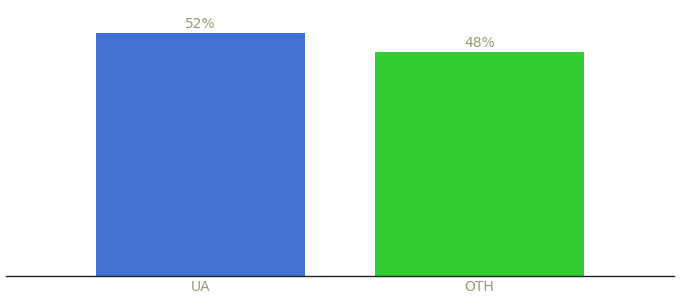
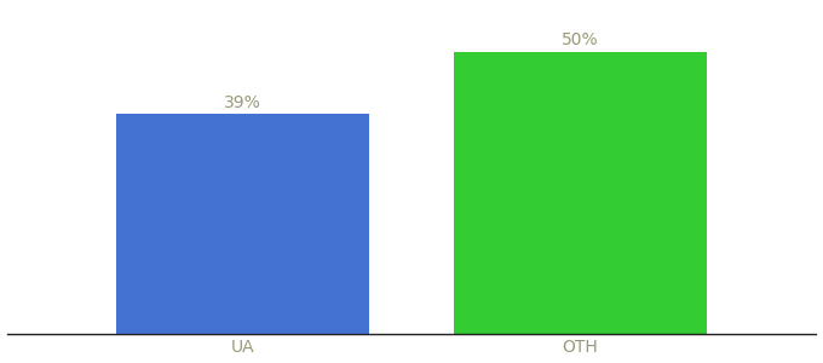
UA: 52% -> 39%
OTH: 48% -> 50%
